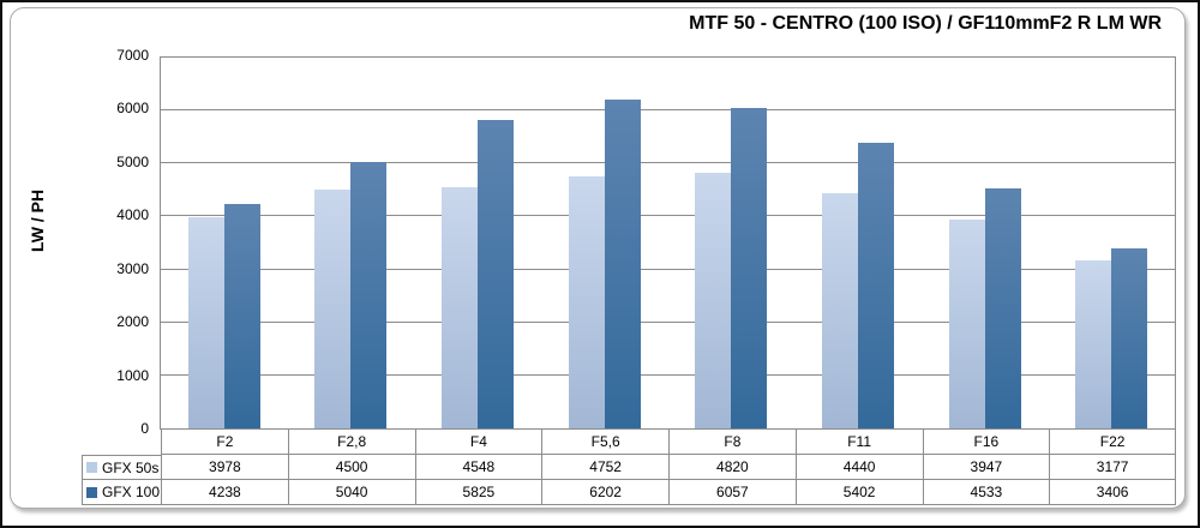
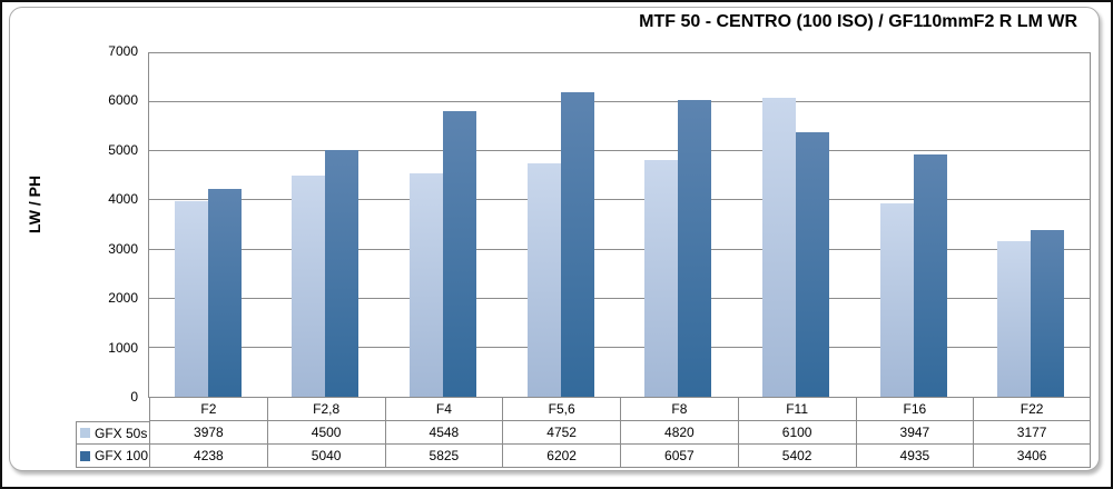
GFX 50s/F11: 4440 -> 6100
GFX 100/F16: 4533 -> 4935
